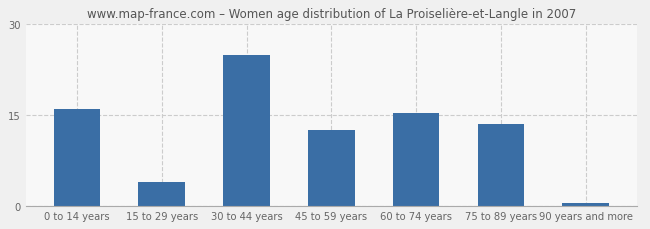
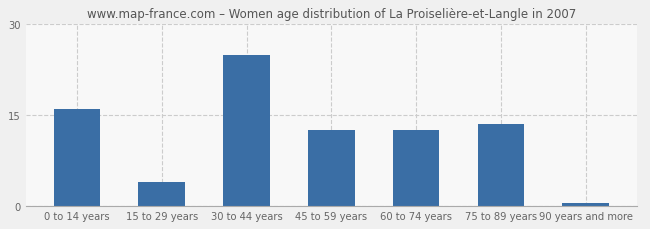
60 to 74 years: 15.4 -> 12.5
